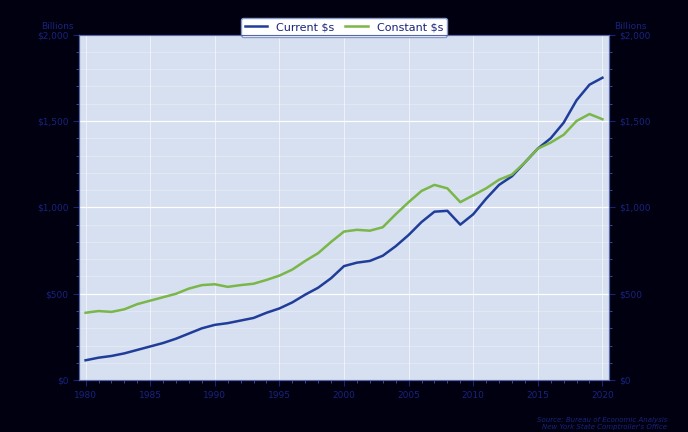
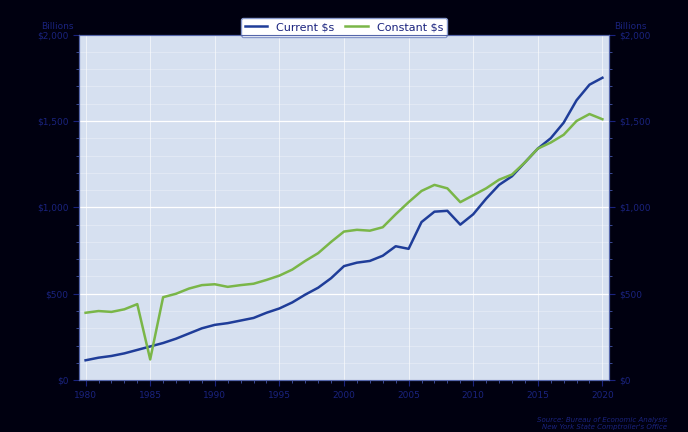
Constant $s/1985: $460 -> $120
Current $s/2005: $840 -> $760
